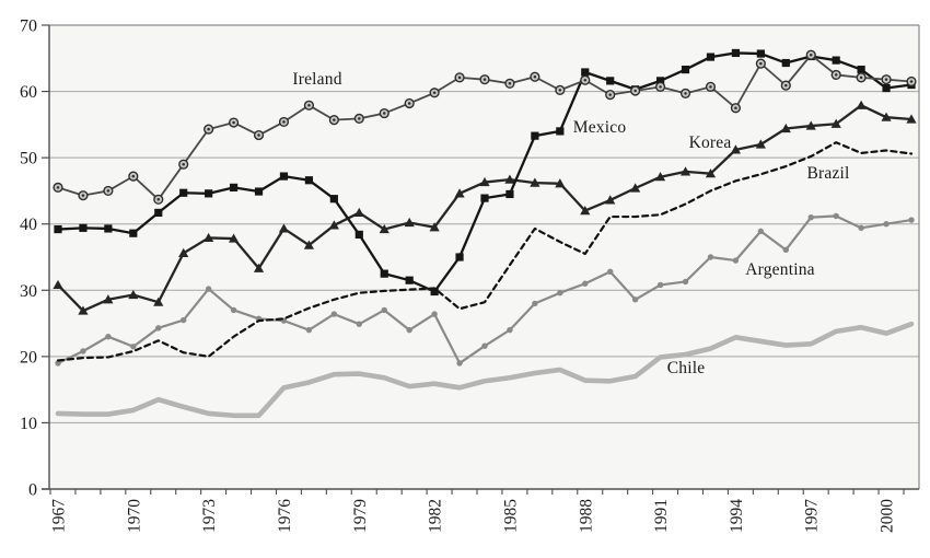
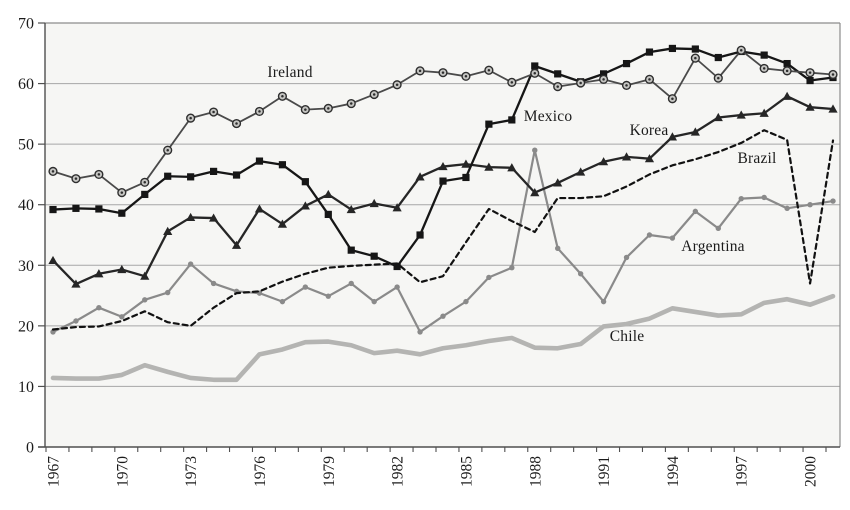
Ireland/1970: 47 -> 42
Argentina/1988: 31 -> 49
Argentina/1991: 31 -> 24
Brazil/2000: 51 -> 27
